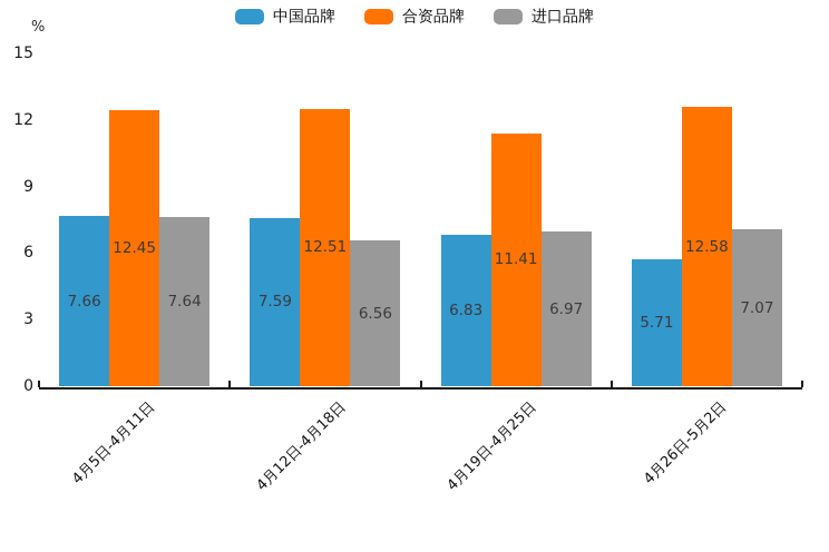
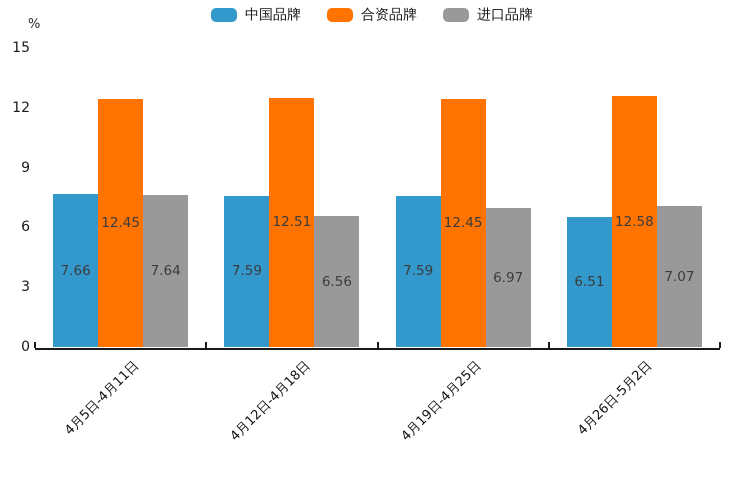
中国品牌/4月19日-4月25日: 6.83 -> 7.59
合资品牌/4月19日-4月25日: 11.41 -> 12.45
中国品牌/4月26日-5月2日: 5.71 -> 6.51
